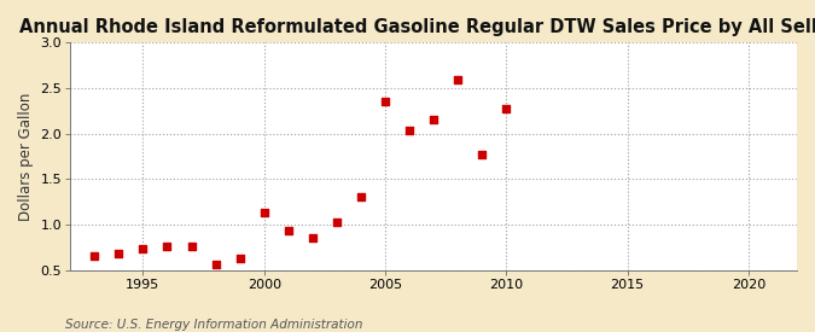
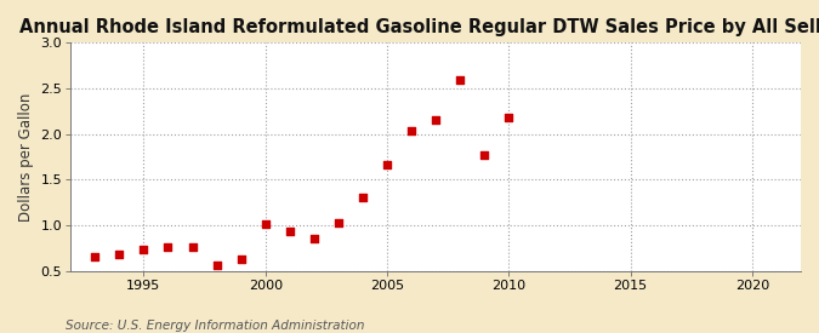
2000: 1.14 -> 1.02
2005: 2.36 -> 1.66
2010: 2.28 -> 2.18
